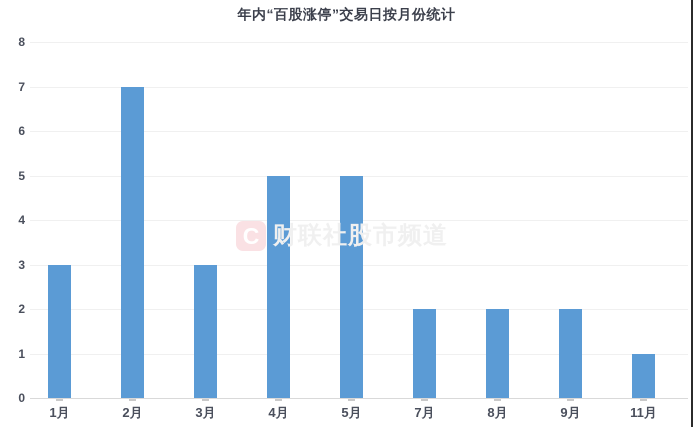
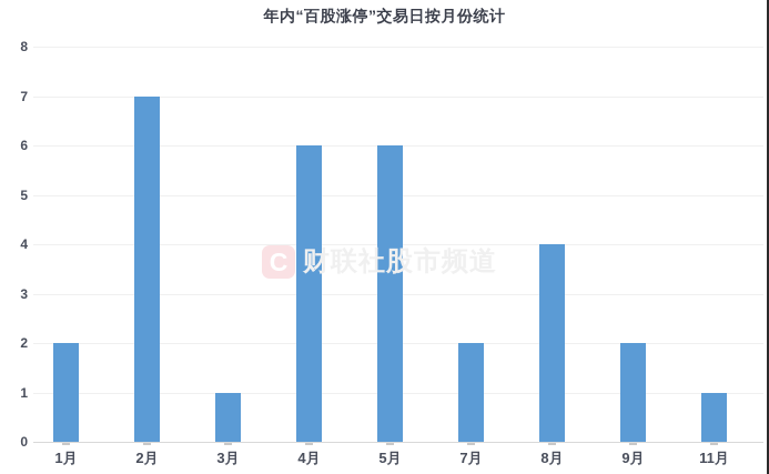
1月: 3 -> 2
3月: 3 -> 1
4月: 5 -> 6
5月: 5 -> 6
8月: 2 -> 4
